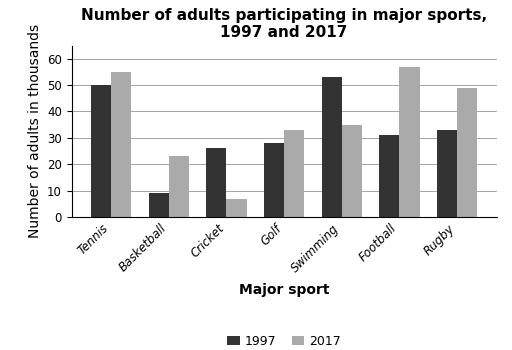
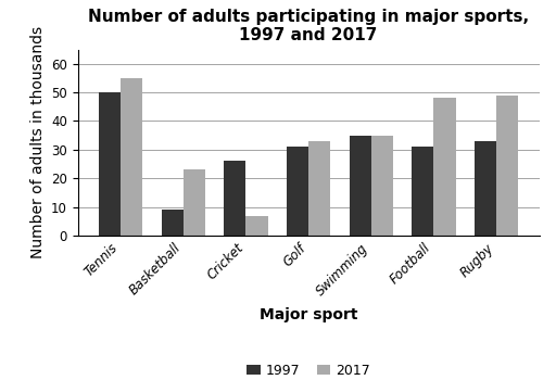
1997/Golf: 28 -> 31
1997/Swimming: 53 -> 35
2017/Football: 57 -> 48
